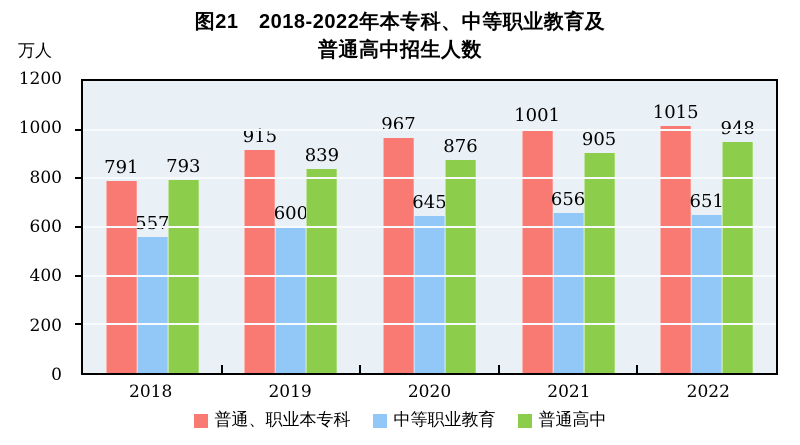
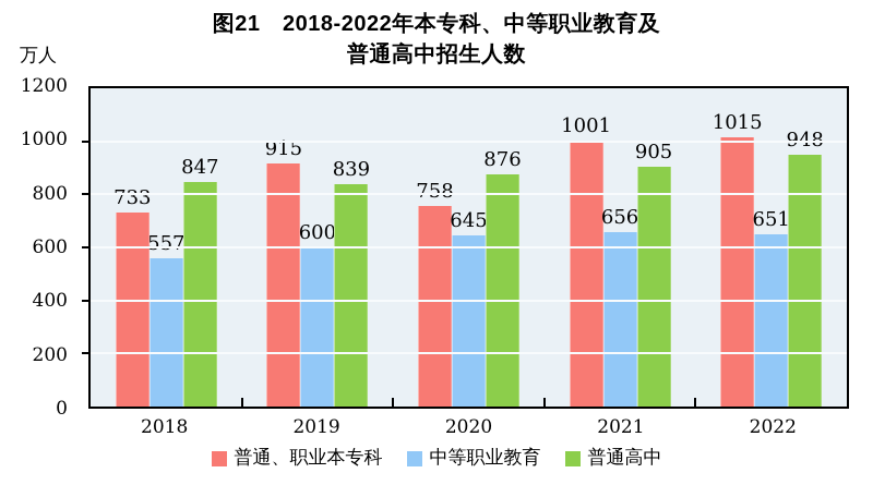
普通、职业本专科/2018: 791 -> 733
普通高中/2018: 793 -> 847
普通、职业本专科/2020: 967 -> 758
